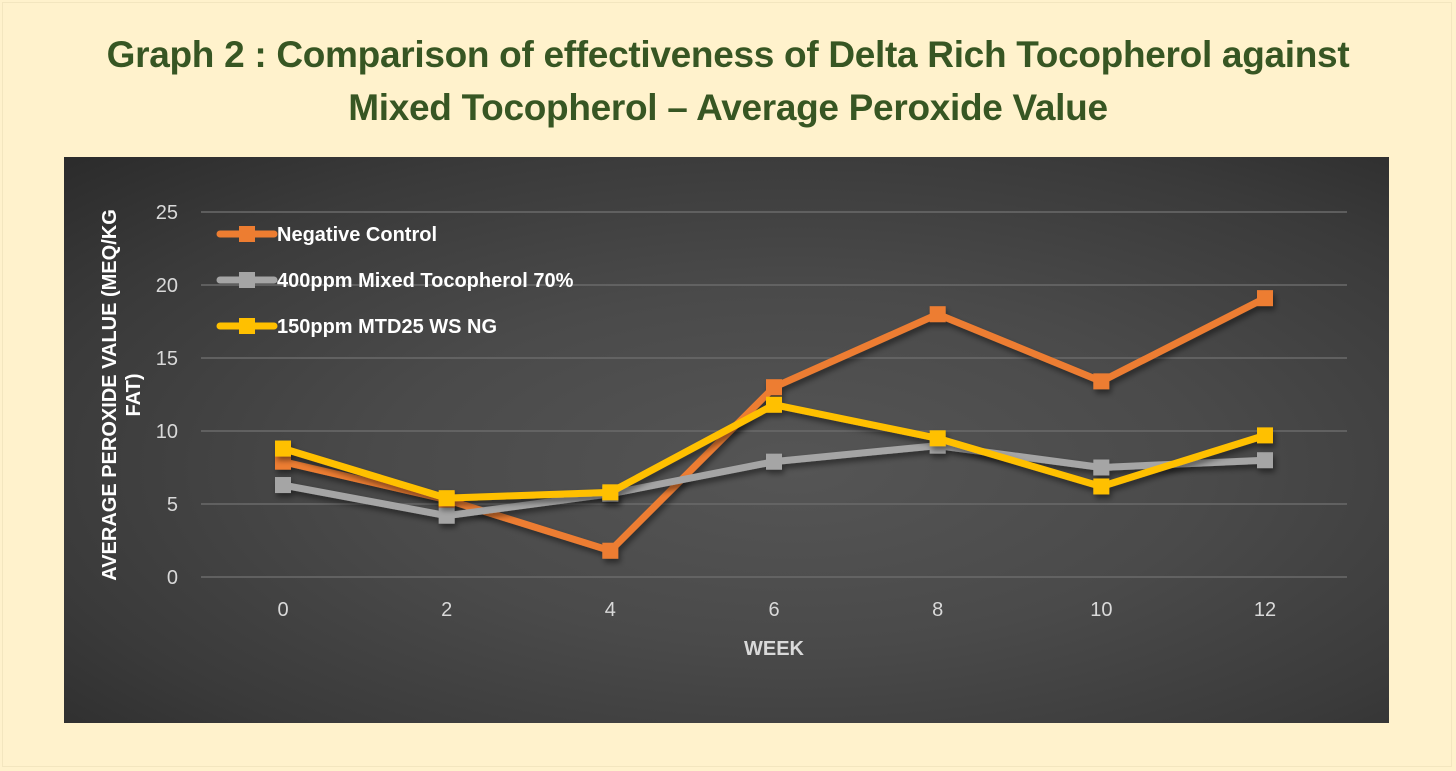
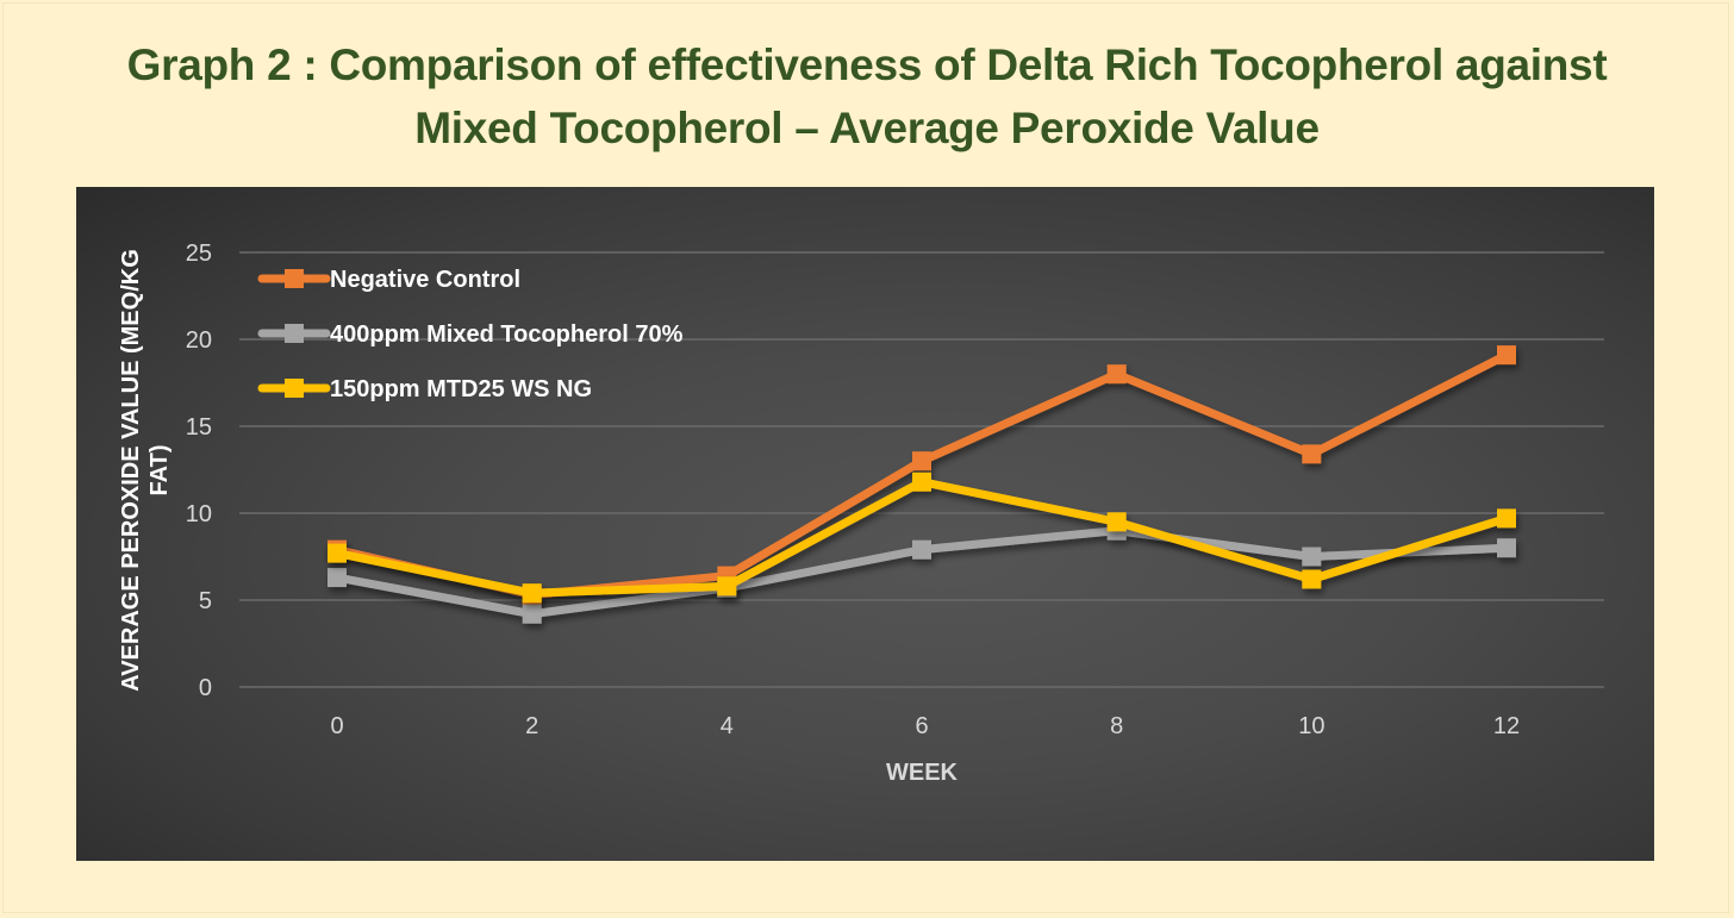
150ppm MTD25 WS NG/0: 8.8 -> 7.7
Negative Control/4: 1.8 -> 6.4
